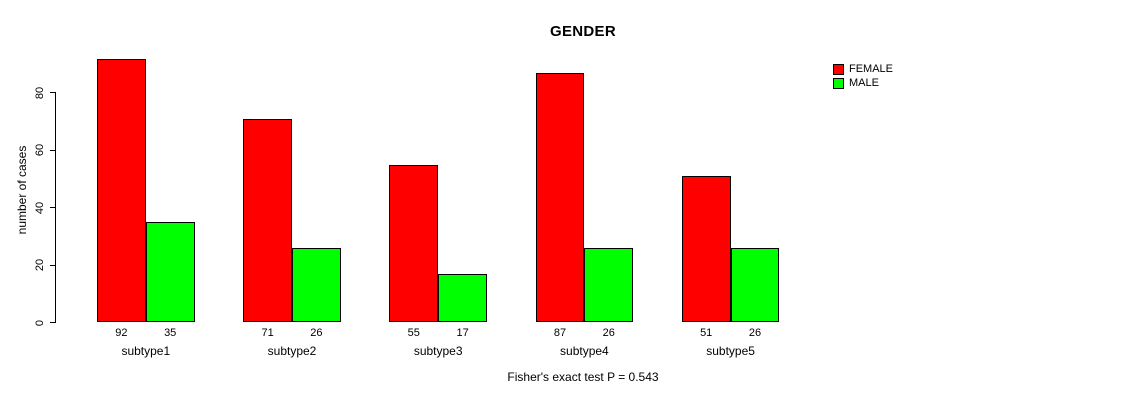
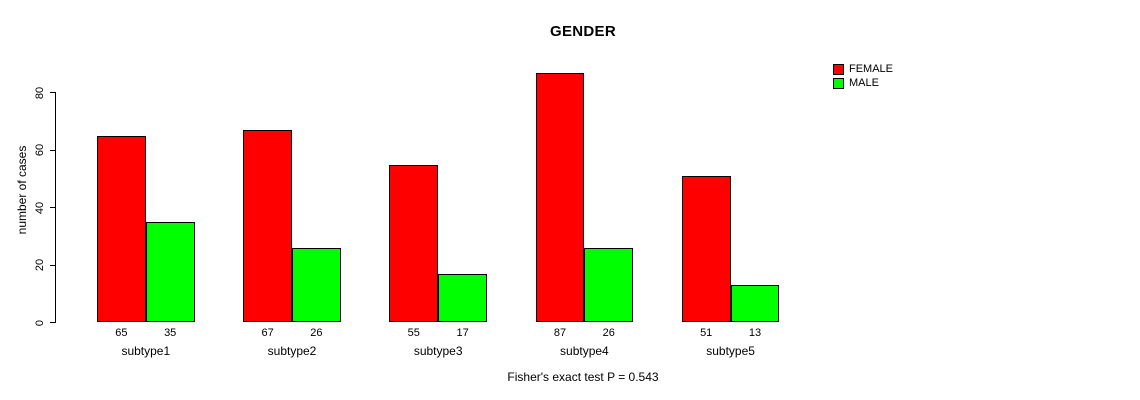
FEMALE/subtype1: 92 -> 65
FEMALE/subtype2: 71 -> 67
MALE/subtype5: 26 -> 13
